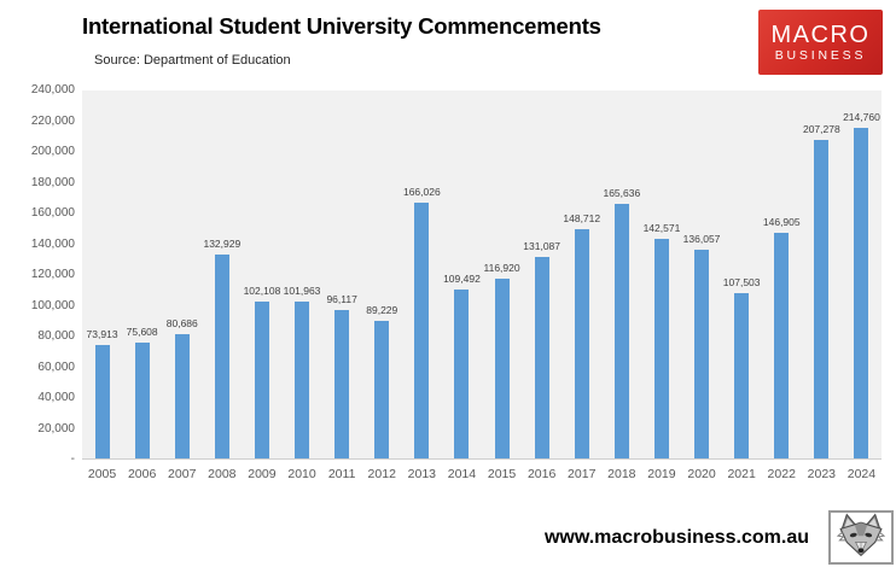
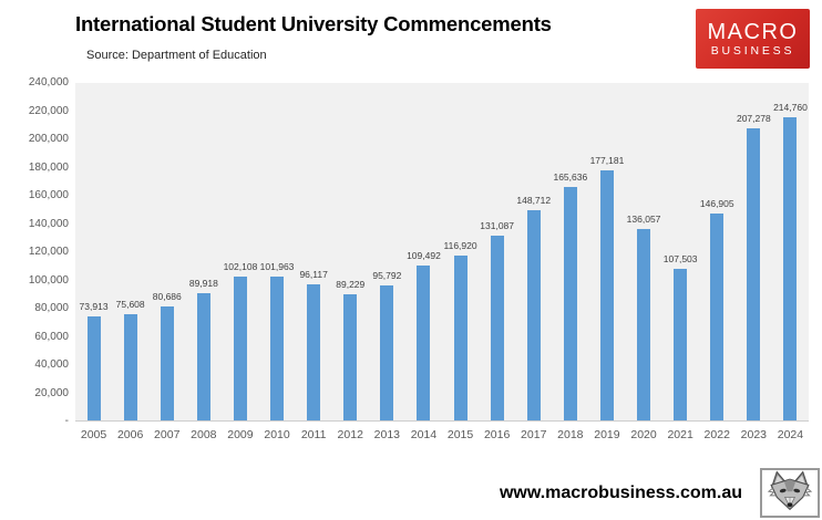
2008: 132,929 -> 89,918
2013: 166,026 -> 95,792
2019: 142,571 -> 177,181
